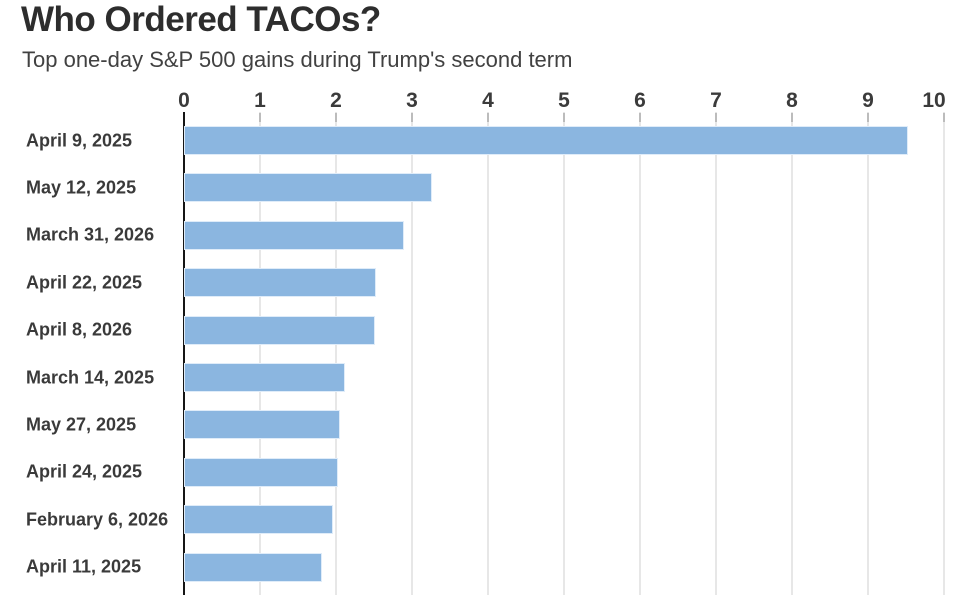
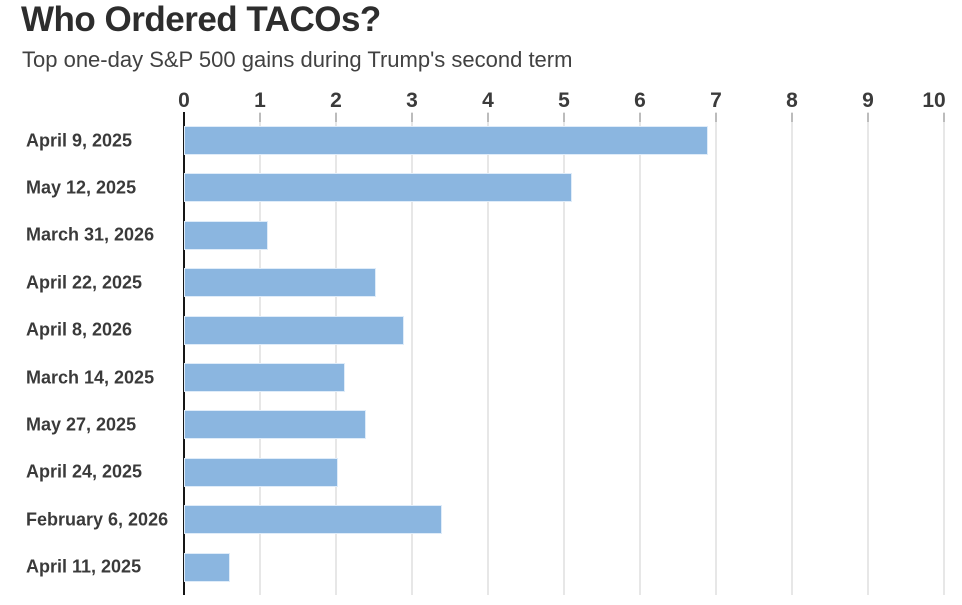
April 9, 2025: 9.5 -> 6.9
May 12, 2025: 3.3 -> 5.1
March 31, 2026: 2.9 -> 1.1
April 8, 2026: 2.5 -> 2.9
May 27, 2025: 2.0 -> 2.4
February 6, 2026: 2.0 -> 3.4
April 11, 2025: 1.8 -> 0.6
